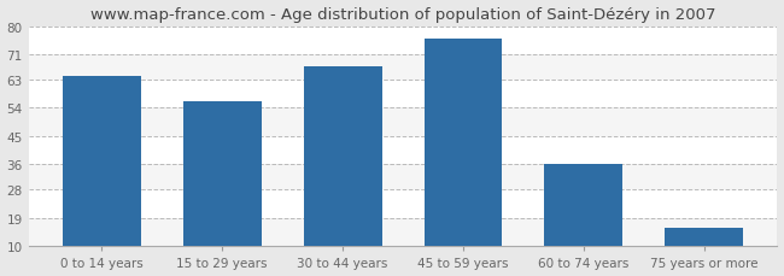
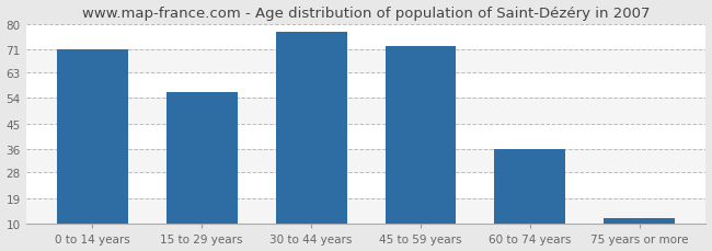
0 to 14 years: 64 -> 71
30 to 44 years: 67 -> 77
45 to 59 years: 76 -> 72
75 years or more: 16 -> 12
